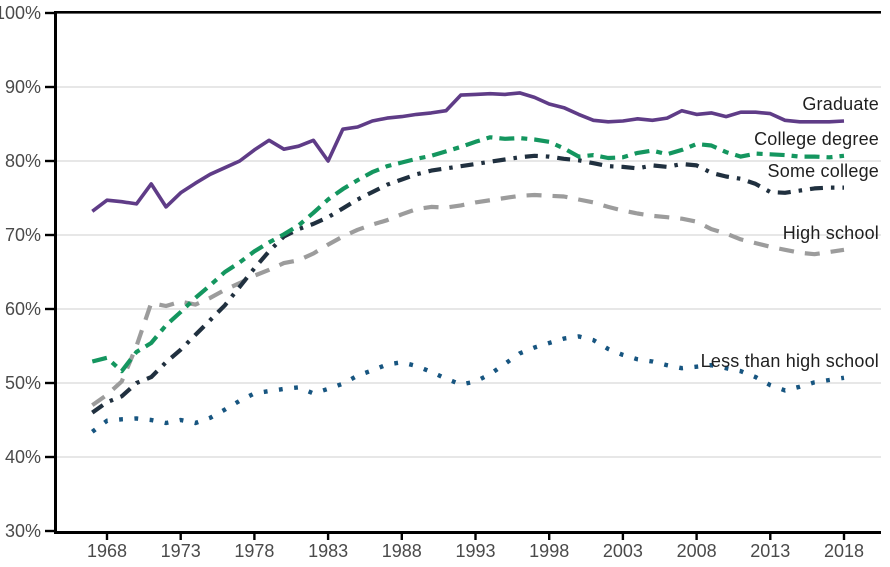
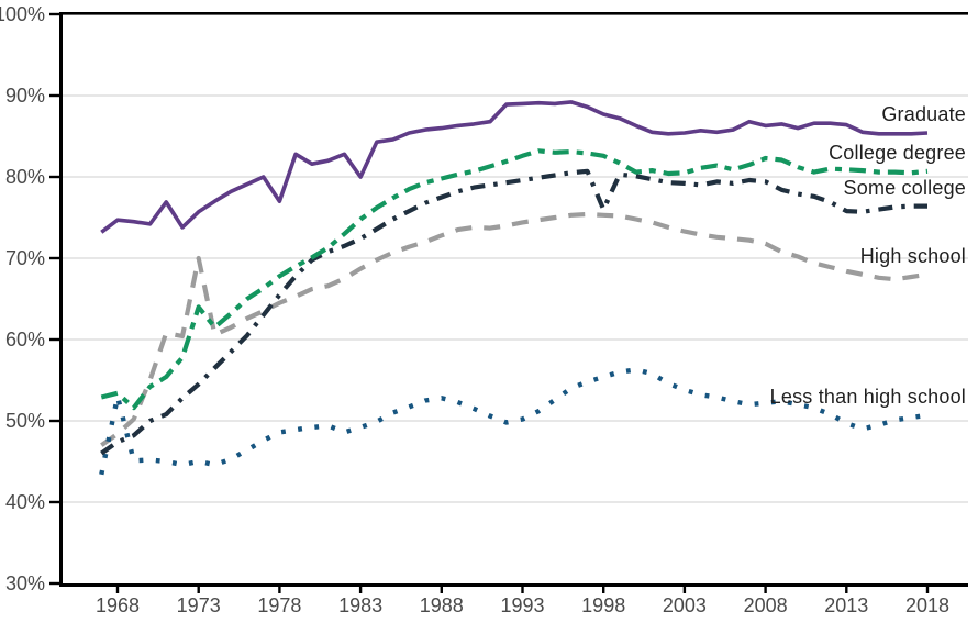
Less than high school/1968: 45% -> 53%
High school/1973: 61% -> 70%
College degree/1973: 60% -> 64%
Graduate/1978: 82% -> 77%
Some college/1998: 81% -> 76%
